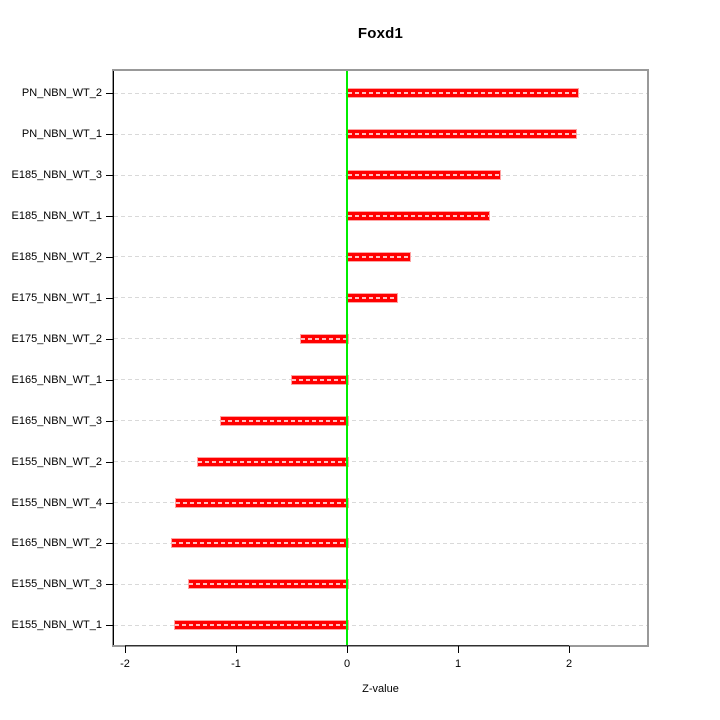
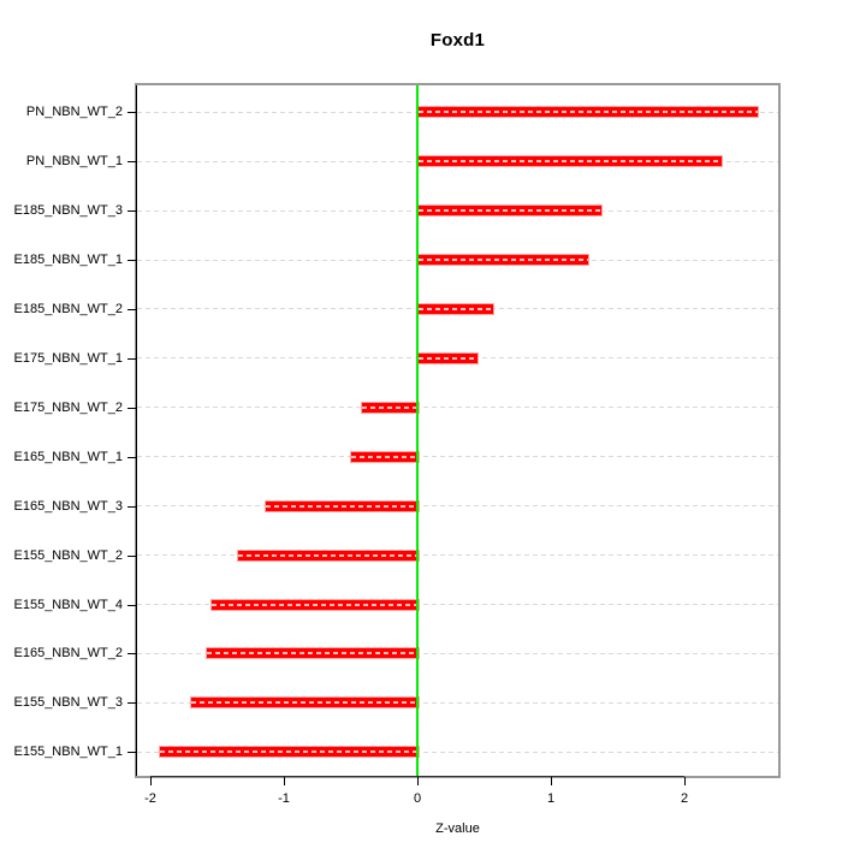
PN_NBN_WT_2: 2.07 -> 2.54
PN_NBN_WT_1: 2.05 -> 2.27
E155_NBN_WT_3: -1.43 -> -1.70
E155_NBN_WT_1: -1.56 -> -1.94
